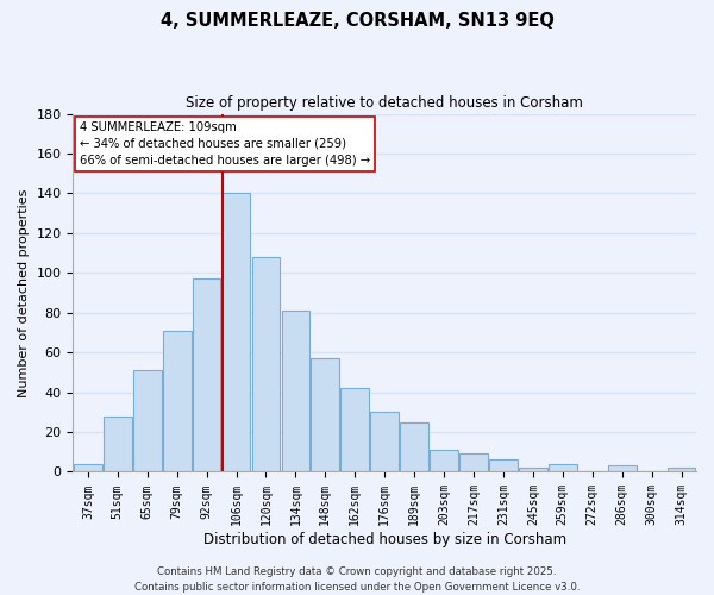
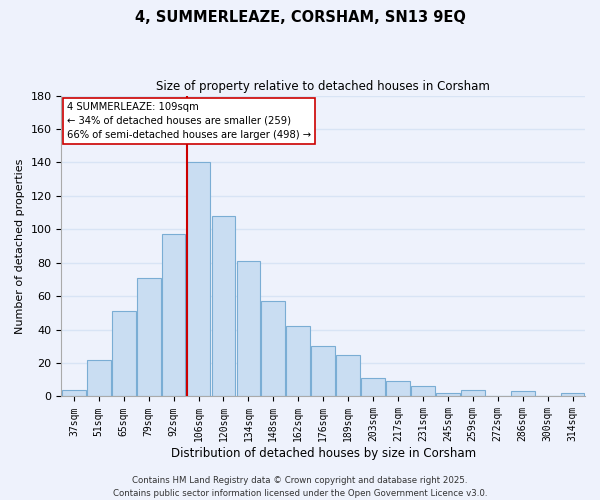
51sqm: 28 -> 22
